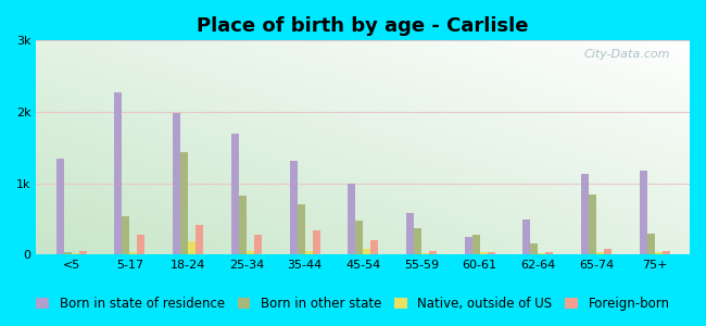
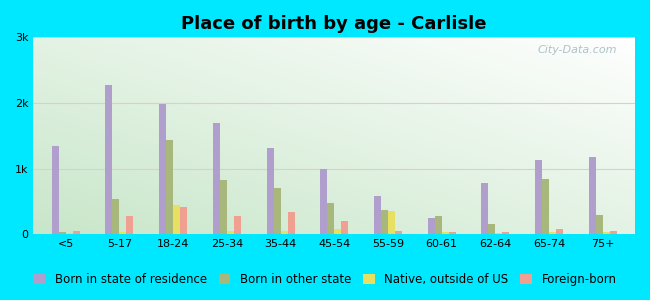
Native, outside of US/18-24: 0.19k -> 0.44k
Native, outside of US/55-59: 0.02k -> 0.36k
Born in state of residence/62-64: 0.49k -> 0.78k
